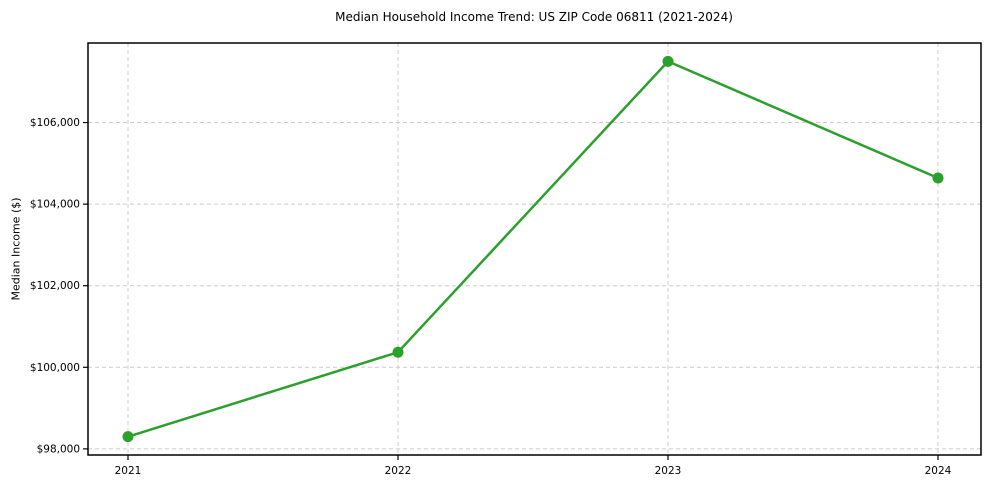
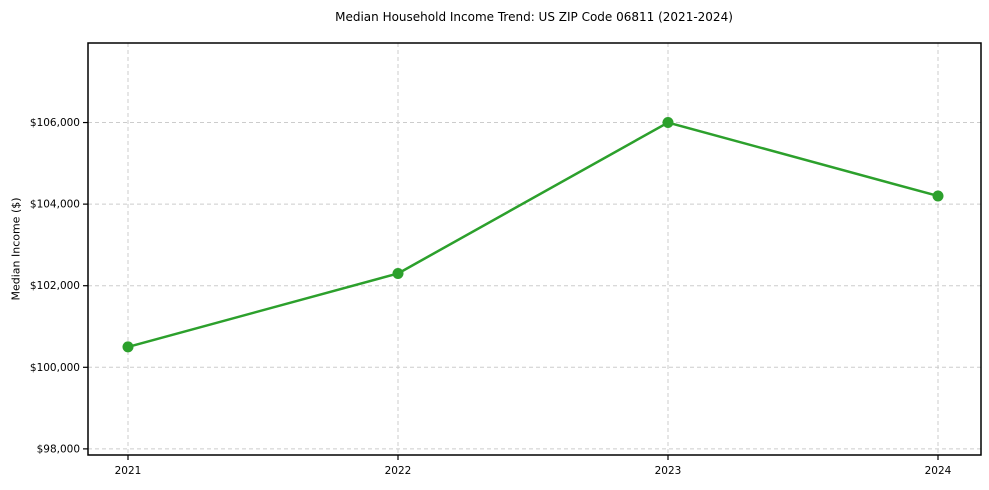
2021: $98300 -> $100500
2022: $100400 -> $102300
2023: $107500 -> $106000
2024: $104600 -> $104200
